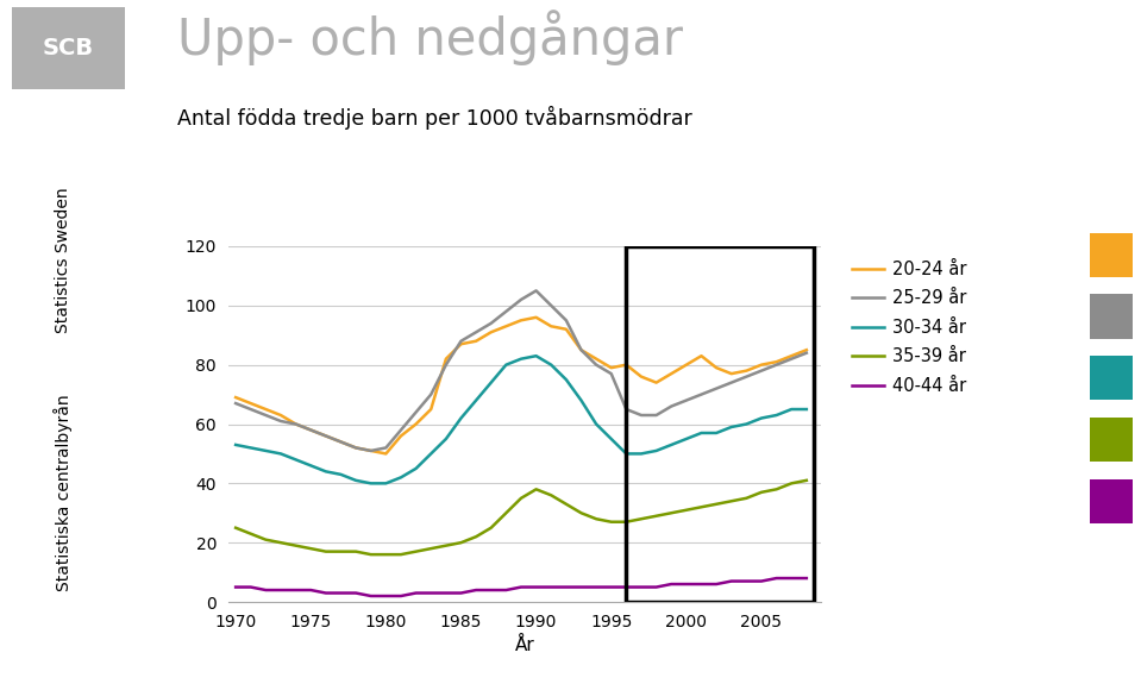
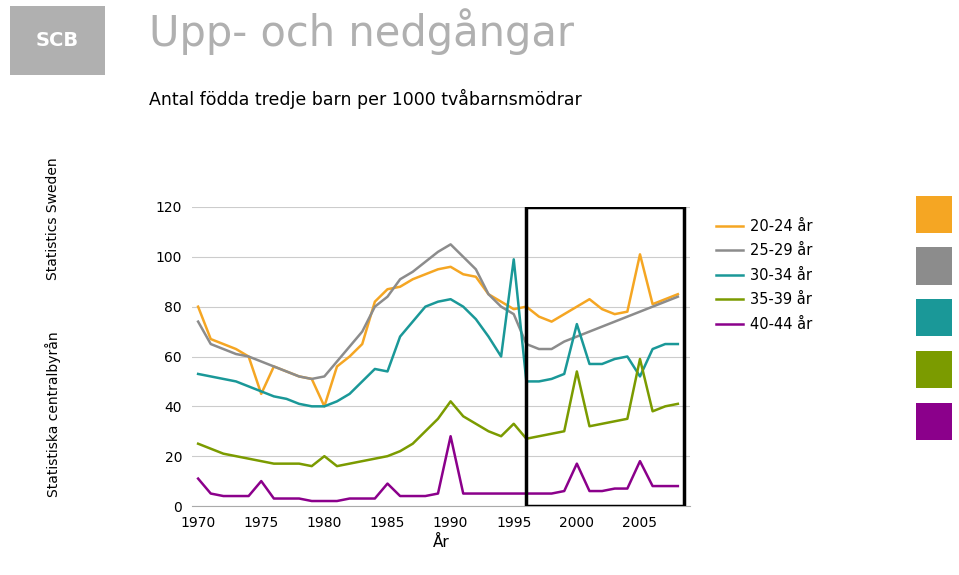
20-24 år/1970: 69 -> 80
25-29 år/1970: 67 -> 74
40-44 år/1970: 5 -> 11
20-24 år/1975: 58 -> 45
40-44 år/1975: 4 -> 10
20-24 år/1980: 50 -> 40
35-39 år/1980: 16 -> 20
25-29 år/1985: 88 -> 84
30-34 år/1985: 62 -> 54
40-44 år/1985: 3 -> 9
35-39 år/1990: 38 -> 42
40-44 år/1990: 5 -> 28
30-34 år/1995: 55 -> 99
35-39 år/1995: 27 -> 33
30-34 år/2000: 55 -> 73
35-39 år/2000: 31 -> 54
40-44 år/2000: 6 -> 17
20-24 år/2005: 80 -> 101
30-34 år/2005: 62 -> 52
35-39 år/2005: 37 -> 59
40-44 år/2005: 7 -> 18
